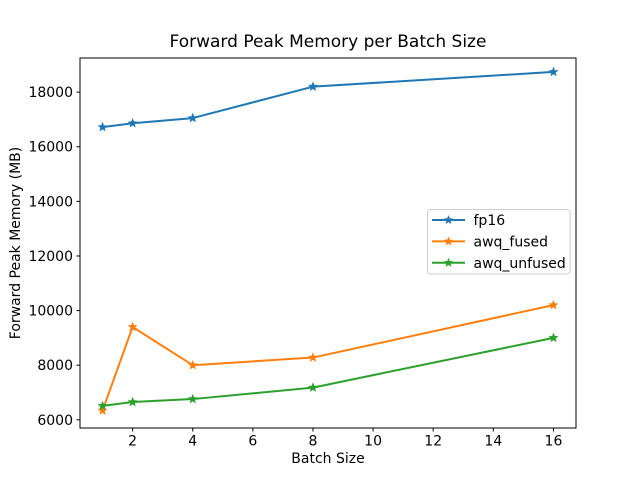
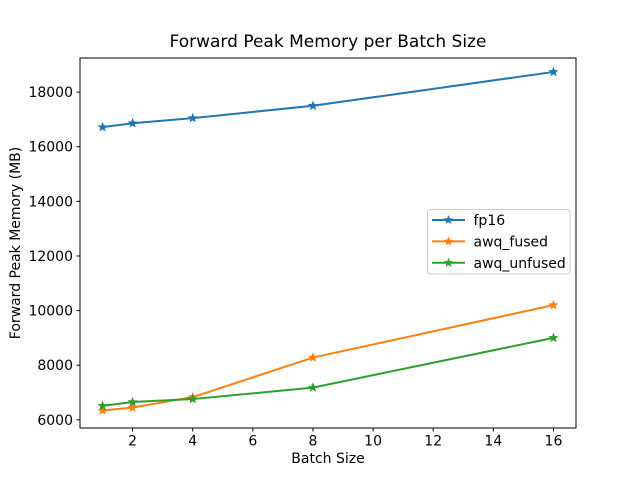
awq_fused/2: 9400 -> 6400
awq_fused/4: 8000 -> 6800
fp16/8: 18200 -> 17500
